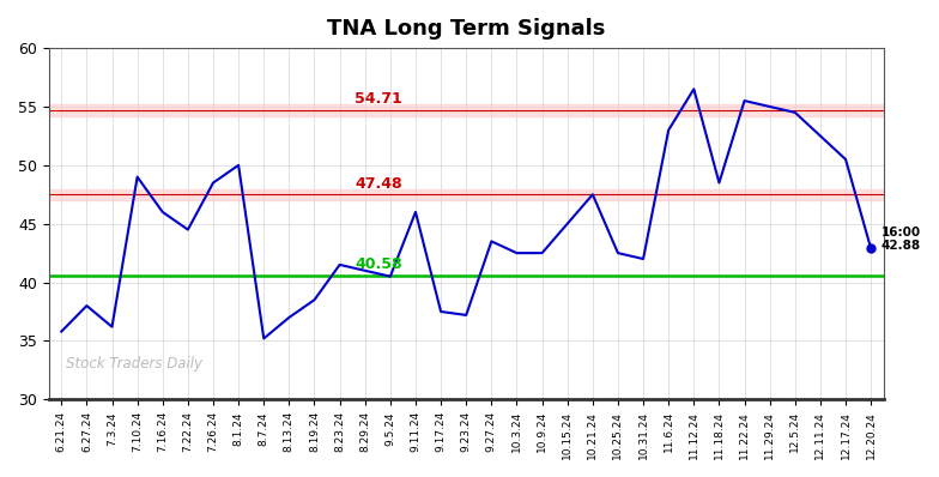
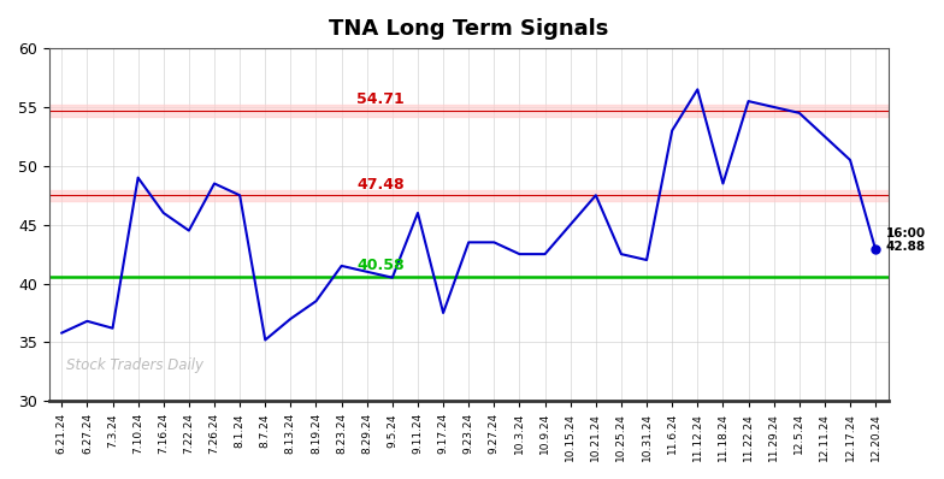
6.27.24: 38.0 -> 36.8
8.1.24: 50.0 -> 47.5
9.23.24: 37.2 -> 43.5
